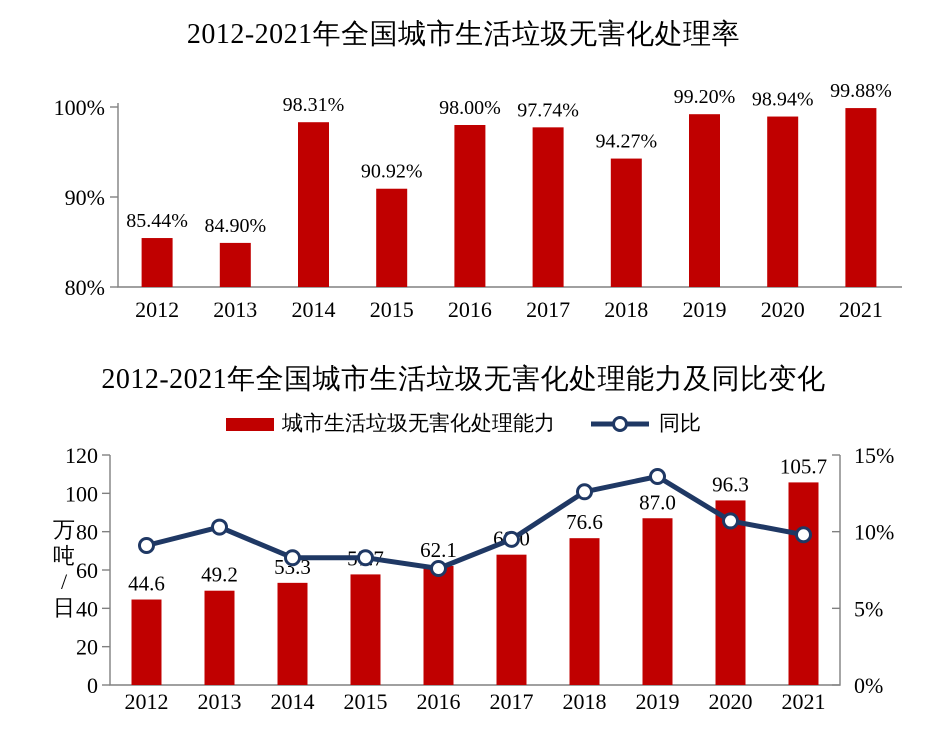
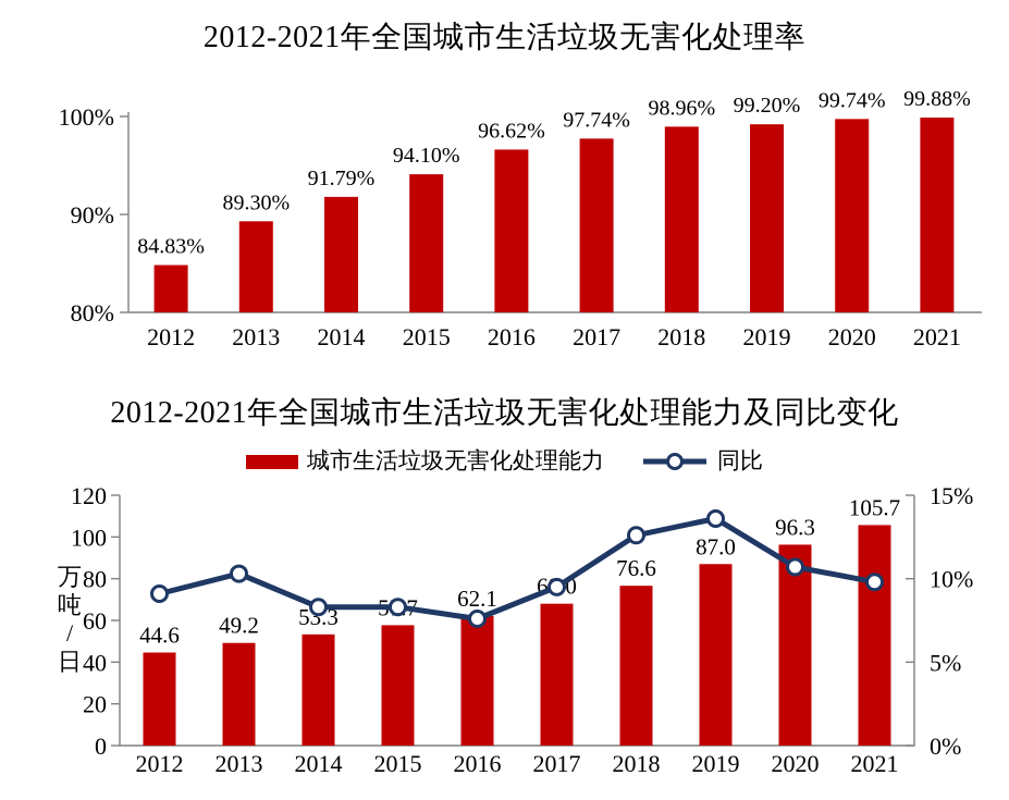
2012-2021年全国城市生活垃圾无害化处理率/2012: 85.44% -> 84.83%
2012-2021年全国城市生活垃圾无害化处理率/2013: 84.90% -> 89.30%
2012-2021年全国城市生活垃圾无害化处理率/2014: 98.31% -> 91.79%
2012-2021年全国城市生活垃圾无害化处理率/2015: 90.92% -> 94.10%
2012-2021年全国城市生活垃圾无害化处理率/2016: 98.00% -> 96.62%
2012-2021年全国城市生活垃圾无害化处理率/2018: 94.27% -> 98.96%
2012-2021年全国城市生活垃圾无害化处理率/2020: 98.94% -> 99.74%
